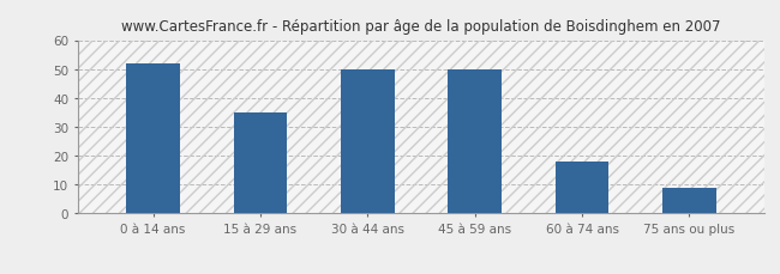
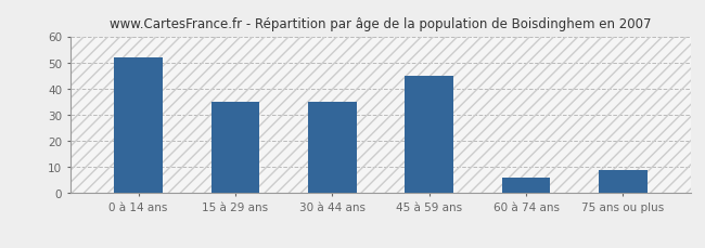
30 à 44 ans: 50 -> 35
45 à 59 ans: 50 -> 45
60 à 74 ans: 18 -> 6
